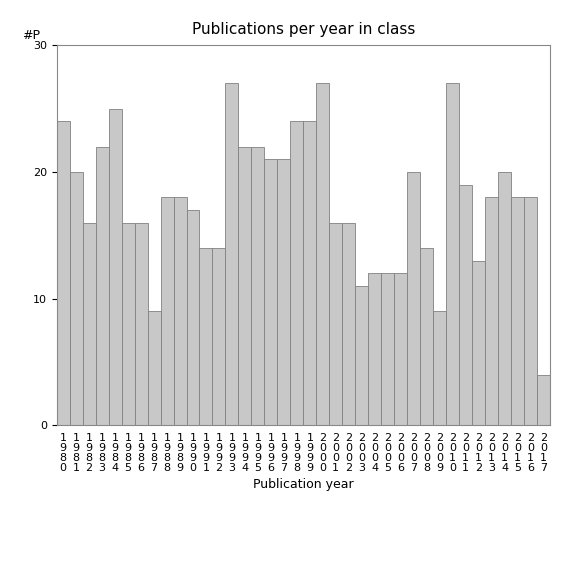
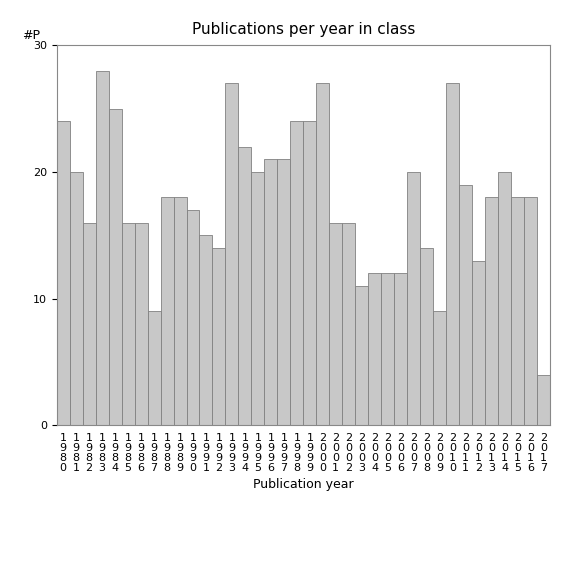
1 9 8 3: 22 -> 28
1 9 9 1: 14 -> 15
1 9 9 5: 22 -> 20
